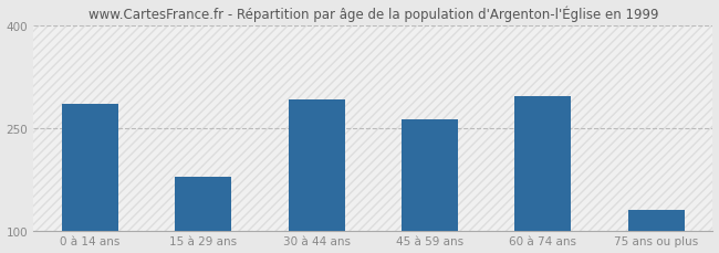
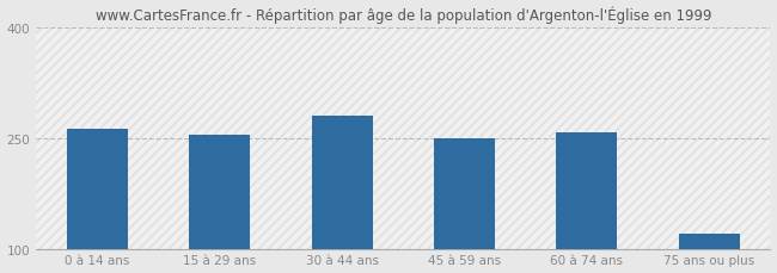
0 à 14 ans: 286 -> 262
15 à 29 ans: 178 -> 255
30 à 44 ans: 292 -> 280
45 à 59 ans: 262 -> 250
60 à 74 ans: 296 -> 258
75 ans ou plus: 130 -> 120
